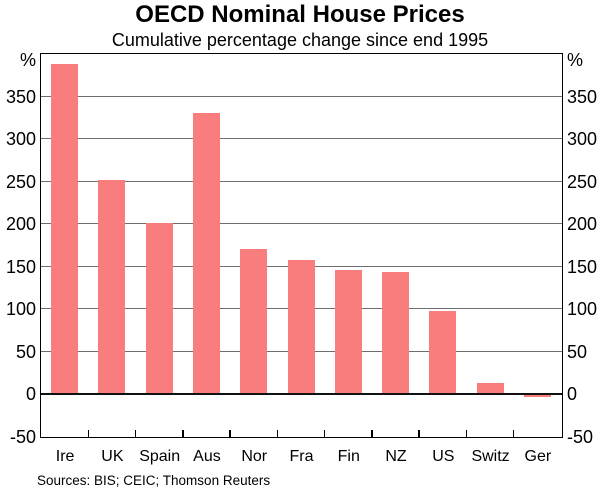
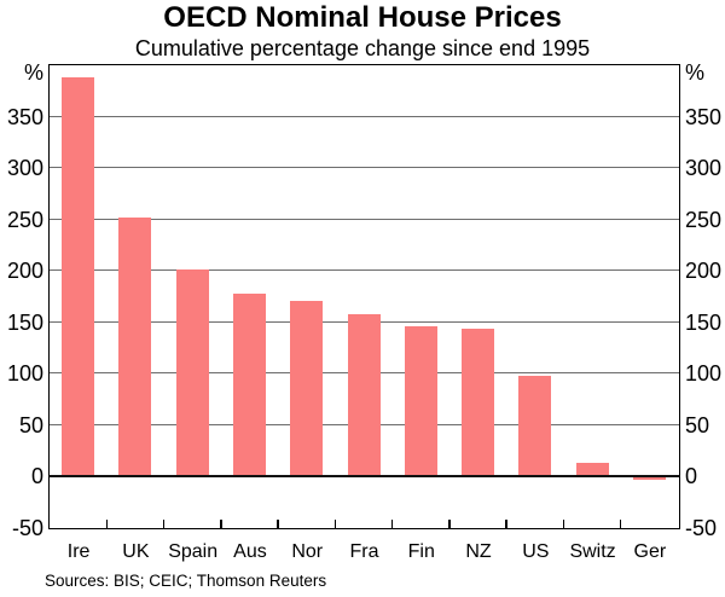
Aus: 330 -> 180
